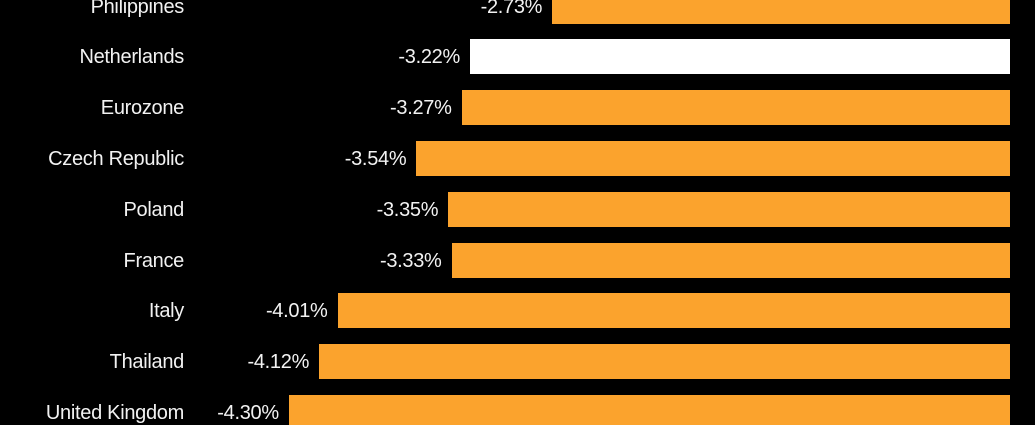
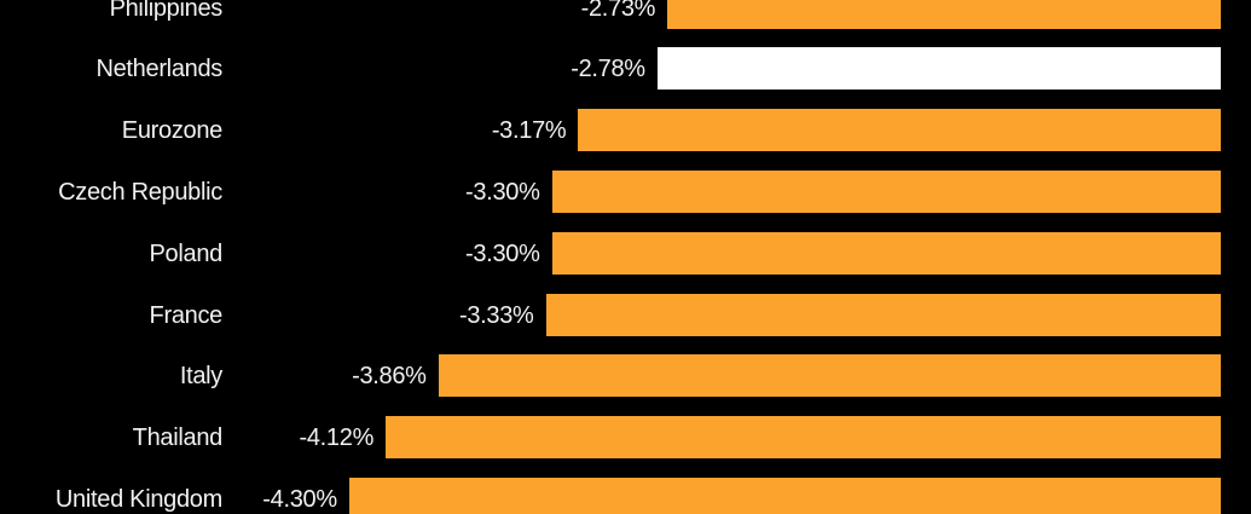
Netherlands: -3.22% -> -2.78%
Eurozone: -3.27% -> -3.17%
Czech Republic: -3.54% -> -3.30%
Poland: -3.35% -> -3.30%
Italy: -4.01% -> -3.86%
